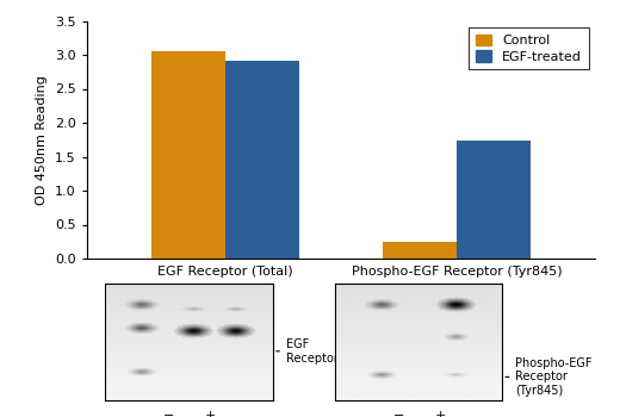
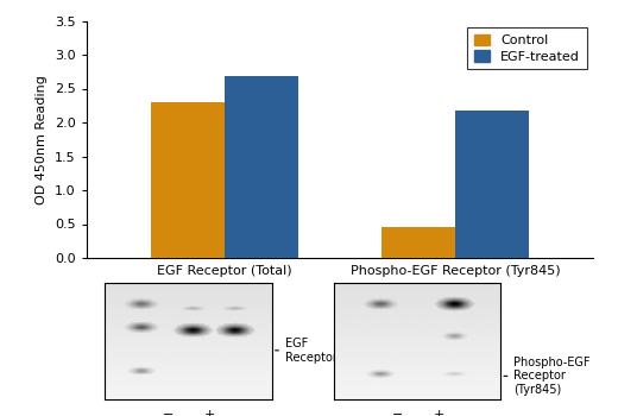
Control/EGF Receptor (Total): 3.05 -> 2.30
EGF-treated/EGF Receptor (Total): 2.92 -> 2.68
Control/Phospho-EGF Receptor (Tyr845): 0.25 -> 0.46
EGF-treated/Phospho-EGF Receptor (Tyr845): 1.73 -> 2.18
